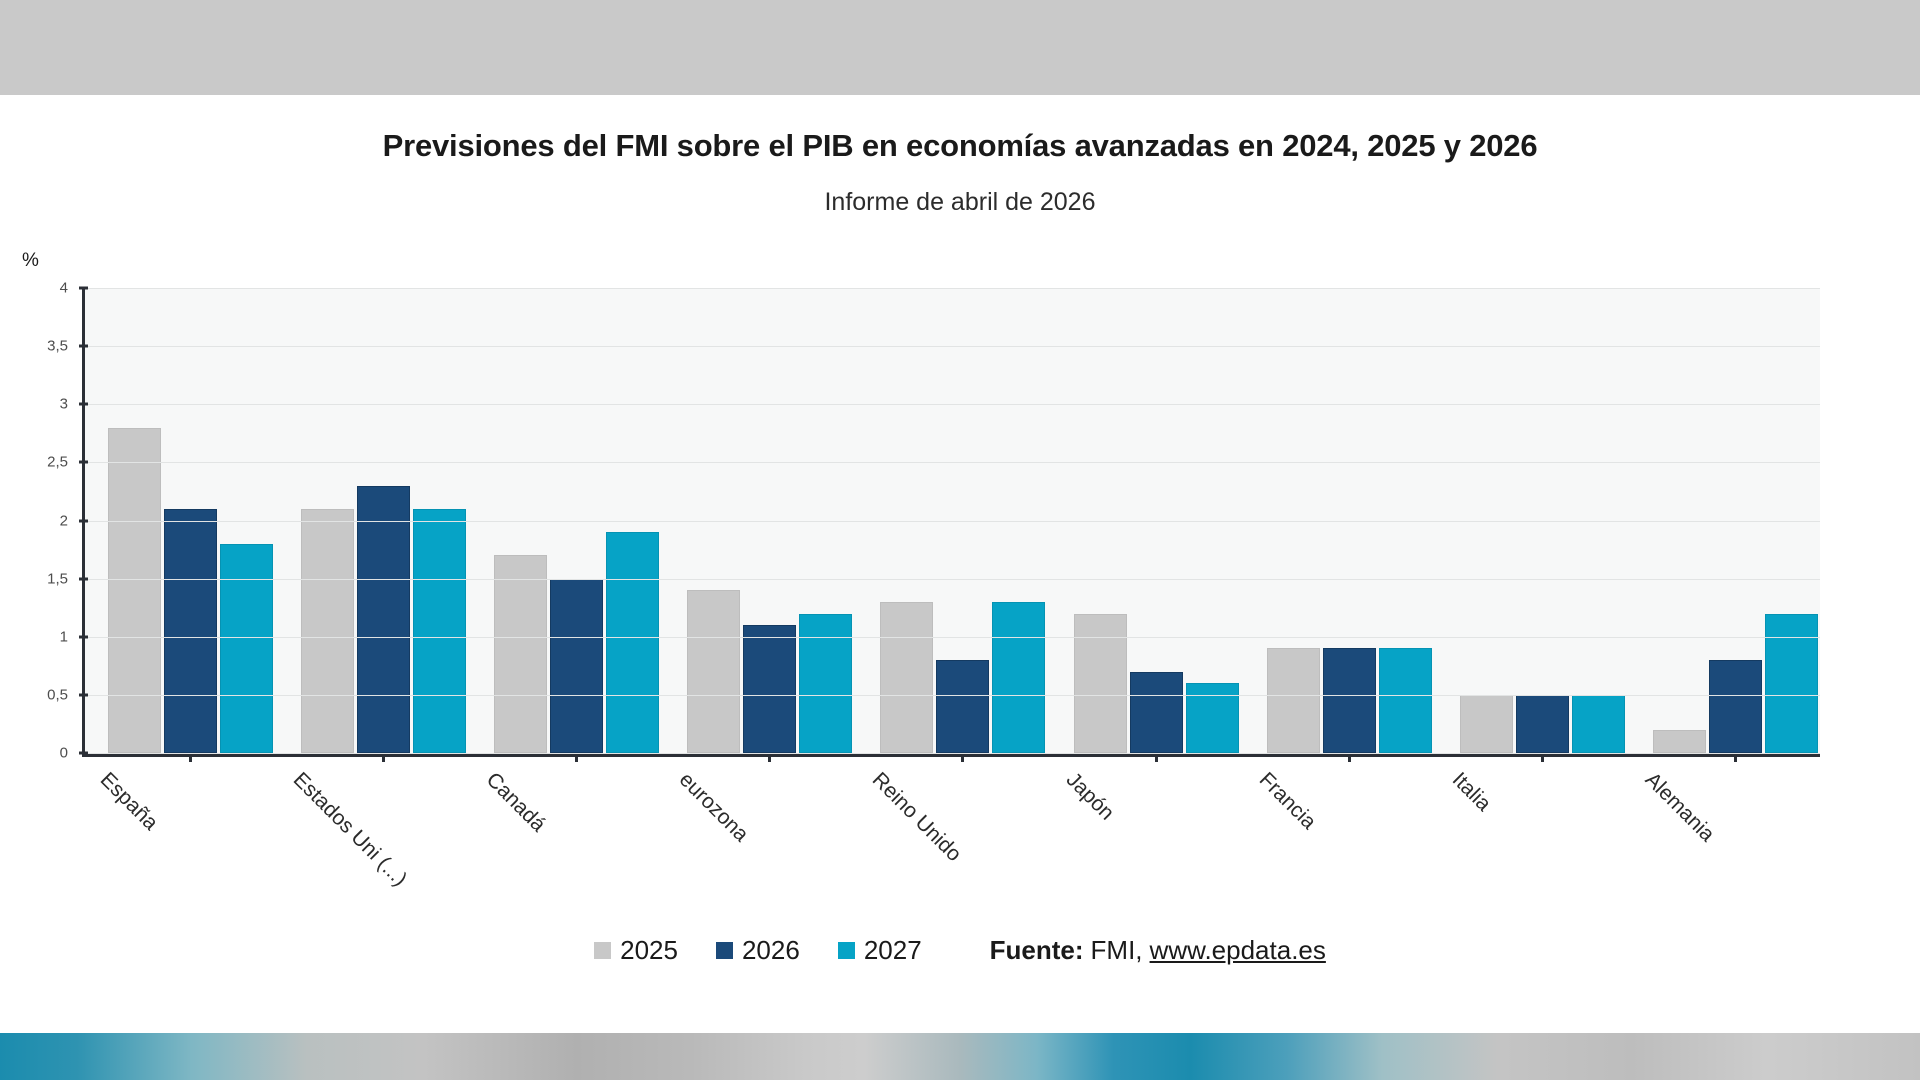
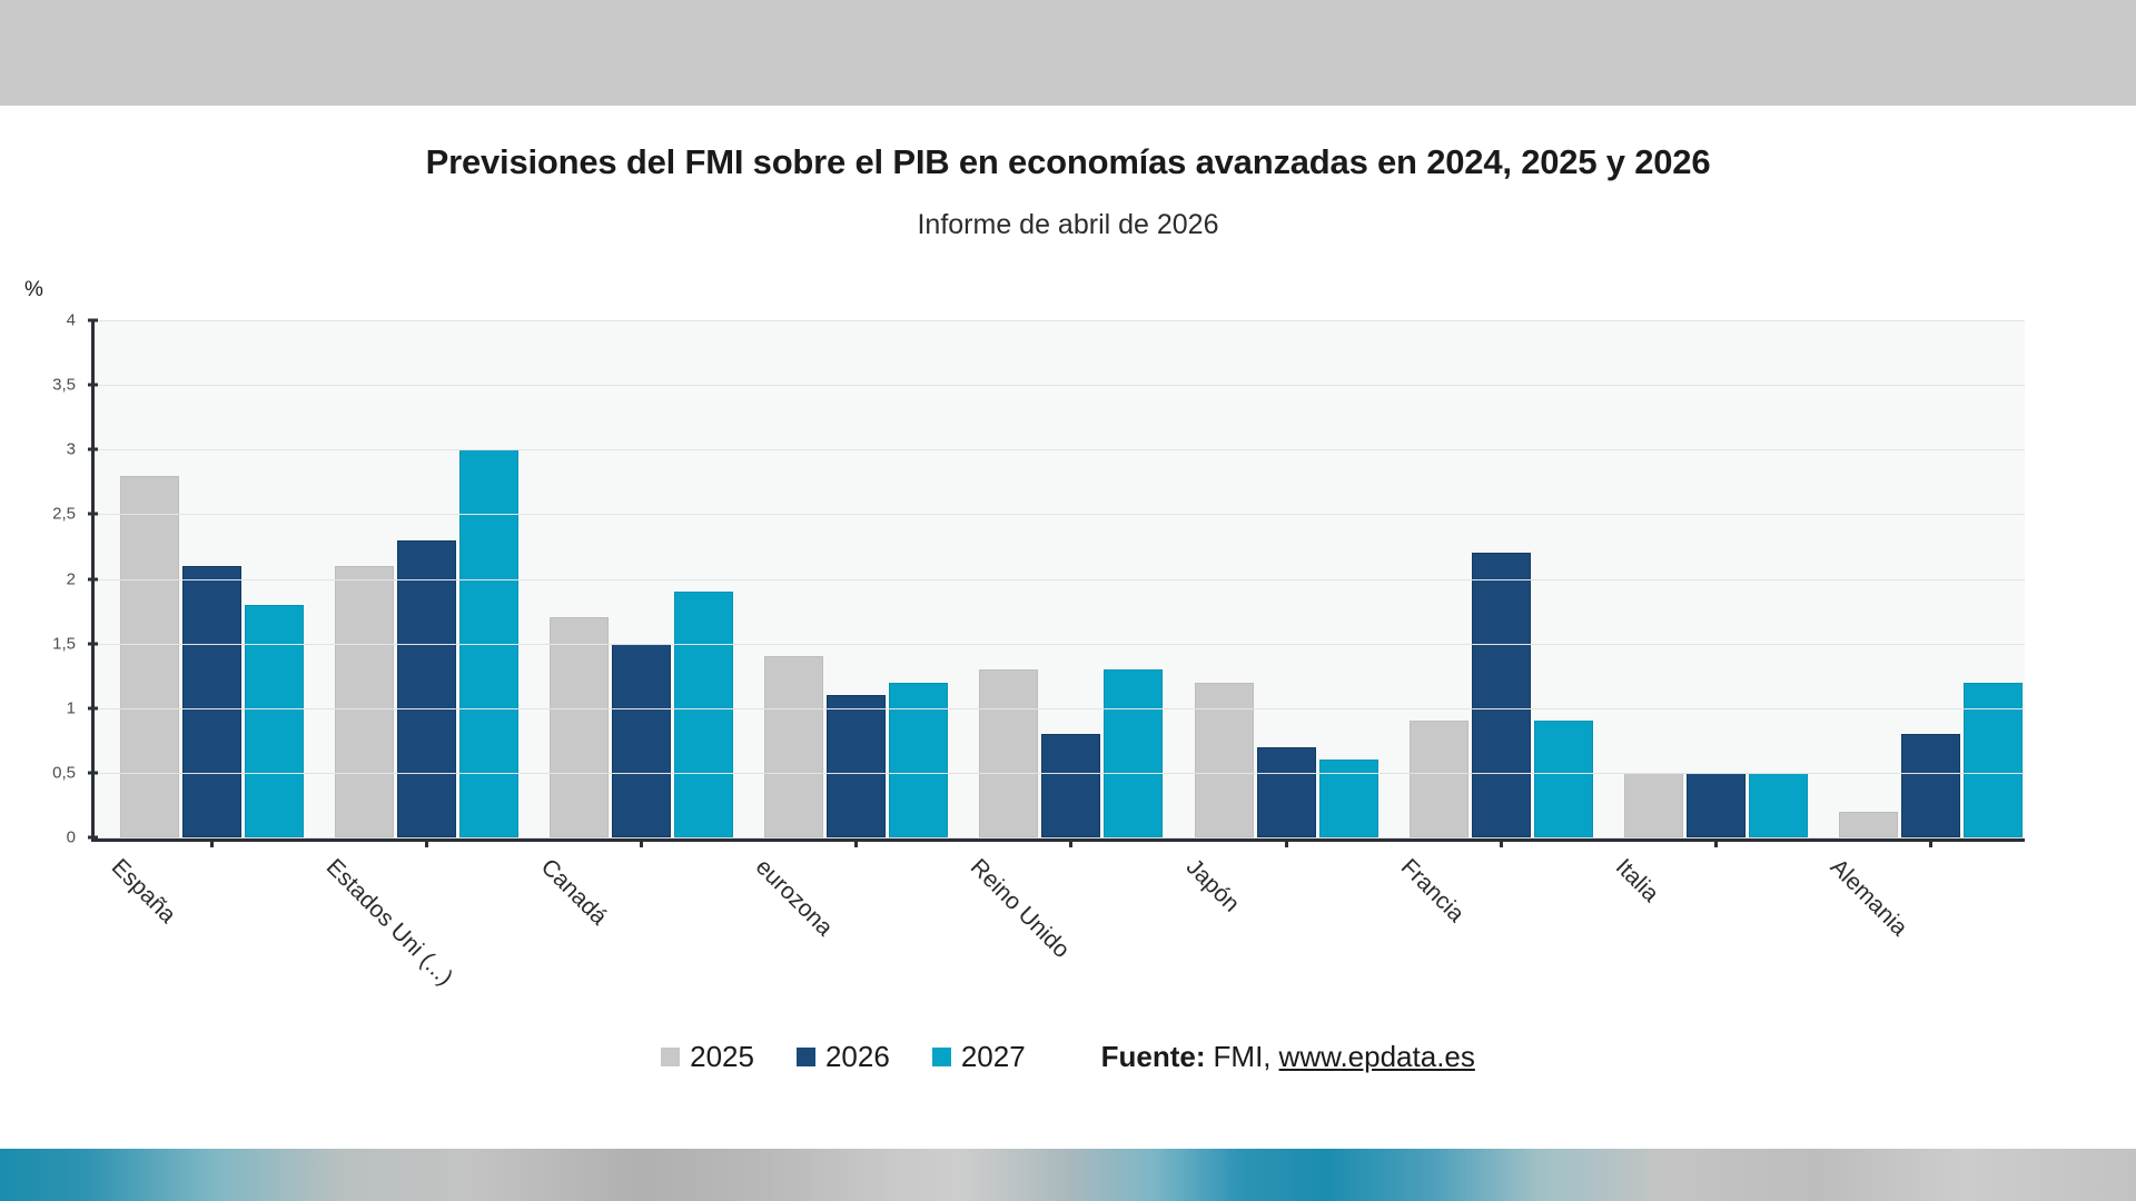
2027/Estados Uni (...): 2.1 -> 3.0
2026/Francia: 0.9 -> 2.2
